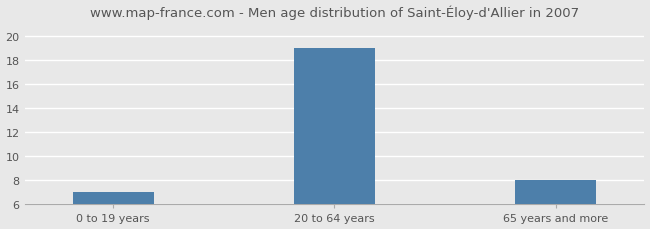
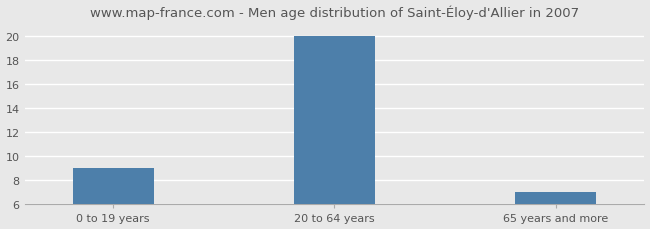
0 to 19 years: 7 -> 9
20 to 64 years: 19 -> 20
65 years and more: 8 -> 7
